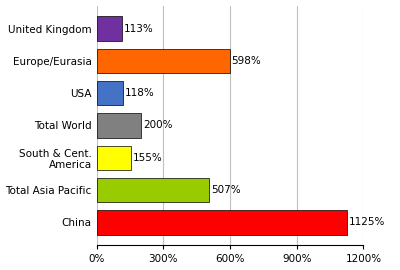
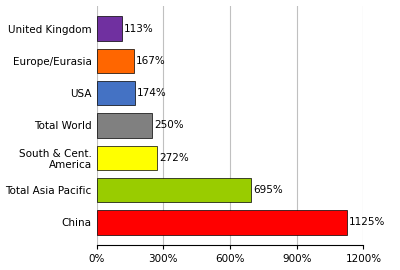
Europe/Eurasia: 598% -> 167%
USA: 118% -> 174%
Total World: 200% -> 250%
South & Cent. America: 155% -> 272%
Total Asia Pacific: 507% -> 695%
